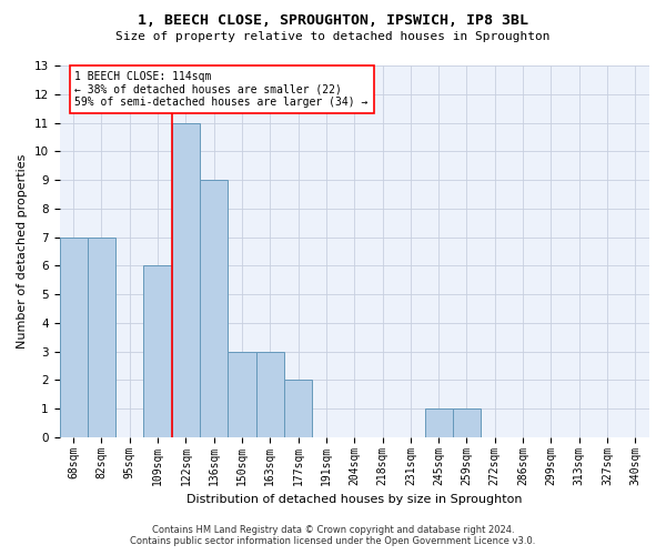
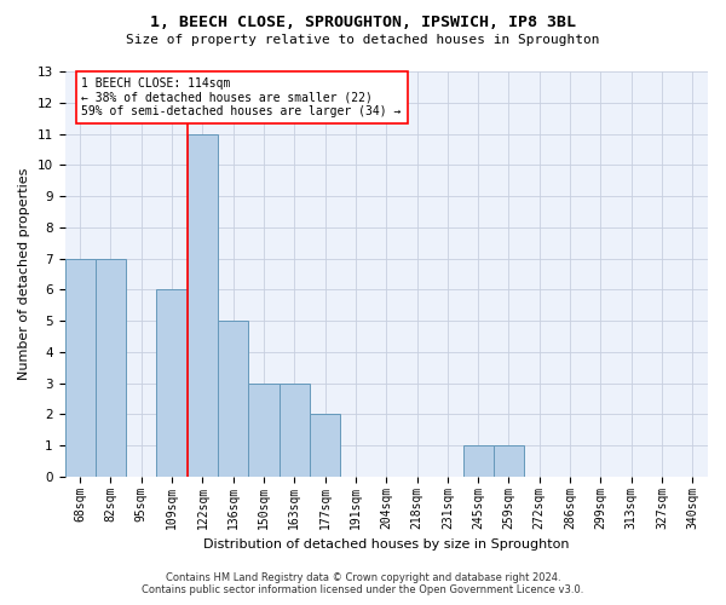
136sqm: 9 -> 5
